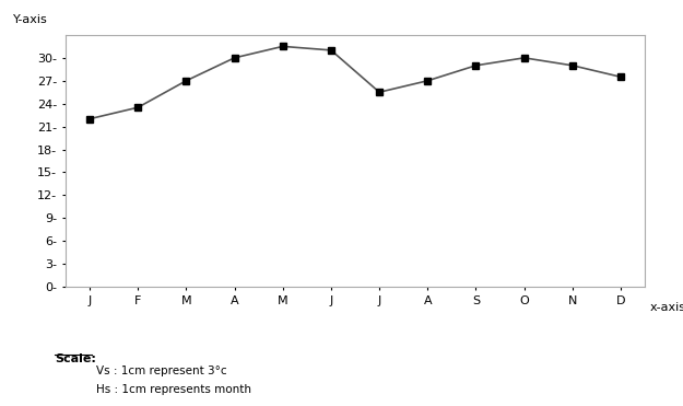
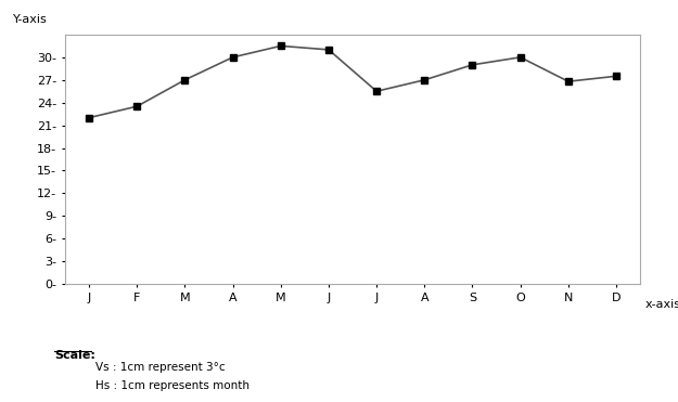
N: 29.0- -> 26.8-
